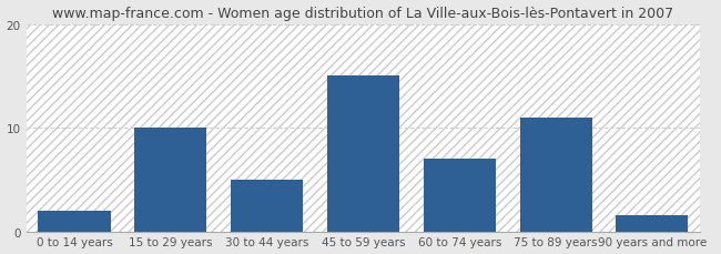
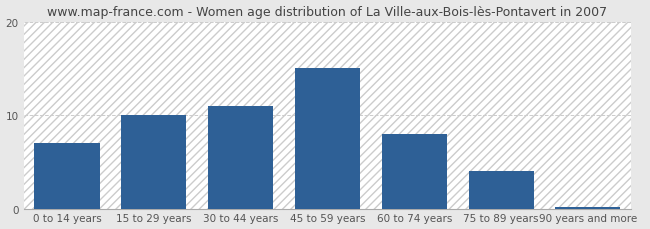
0 to 14 years: 2.0 -> 7.0
30 to 44 years: 5.0 -> 11.0
60 to 74 years: 7.0 -> 8.0
75 to 89 years: 11.0 -> 4.0
90 years and more: 1.6 -> 0.2
